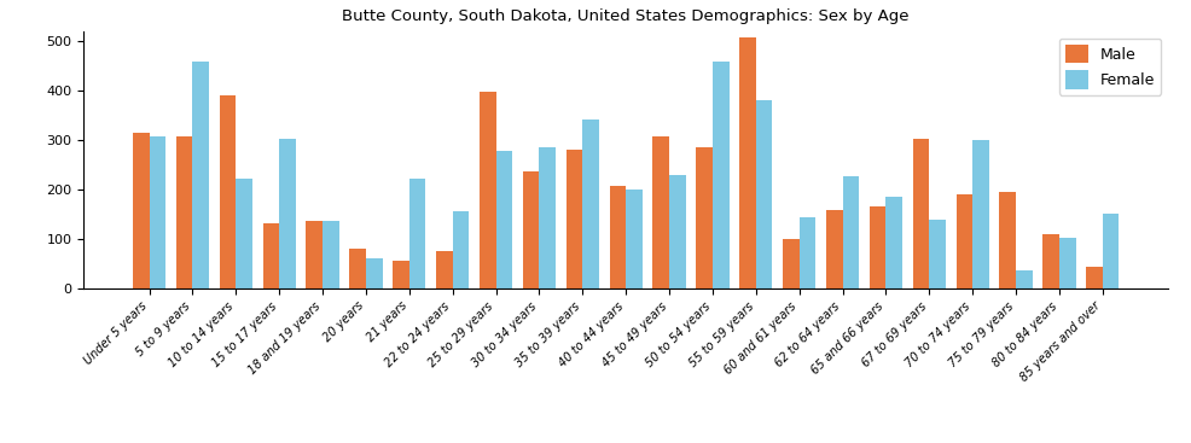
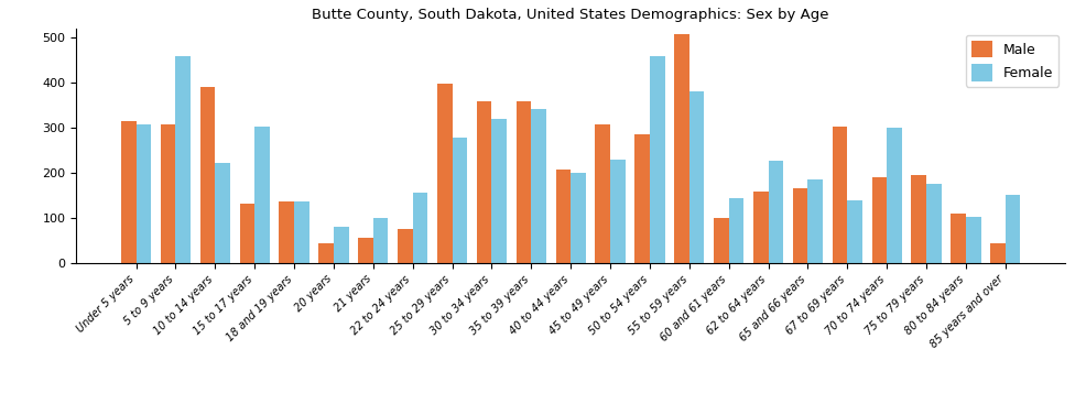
Male/20 years: 80 -> 42
Female/20 years: 60 -> 80
Female/21 years: 220 -> 98
Male/30 to 34 years: 235 -> 358
Female/30 to 34 years: 285 -> 319
Male/35 to 39 years: 280 -> 358
Female/75 to 79 years: 35 -> 175
